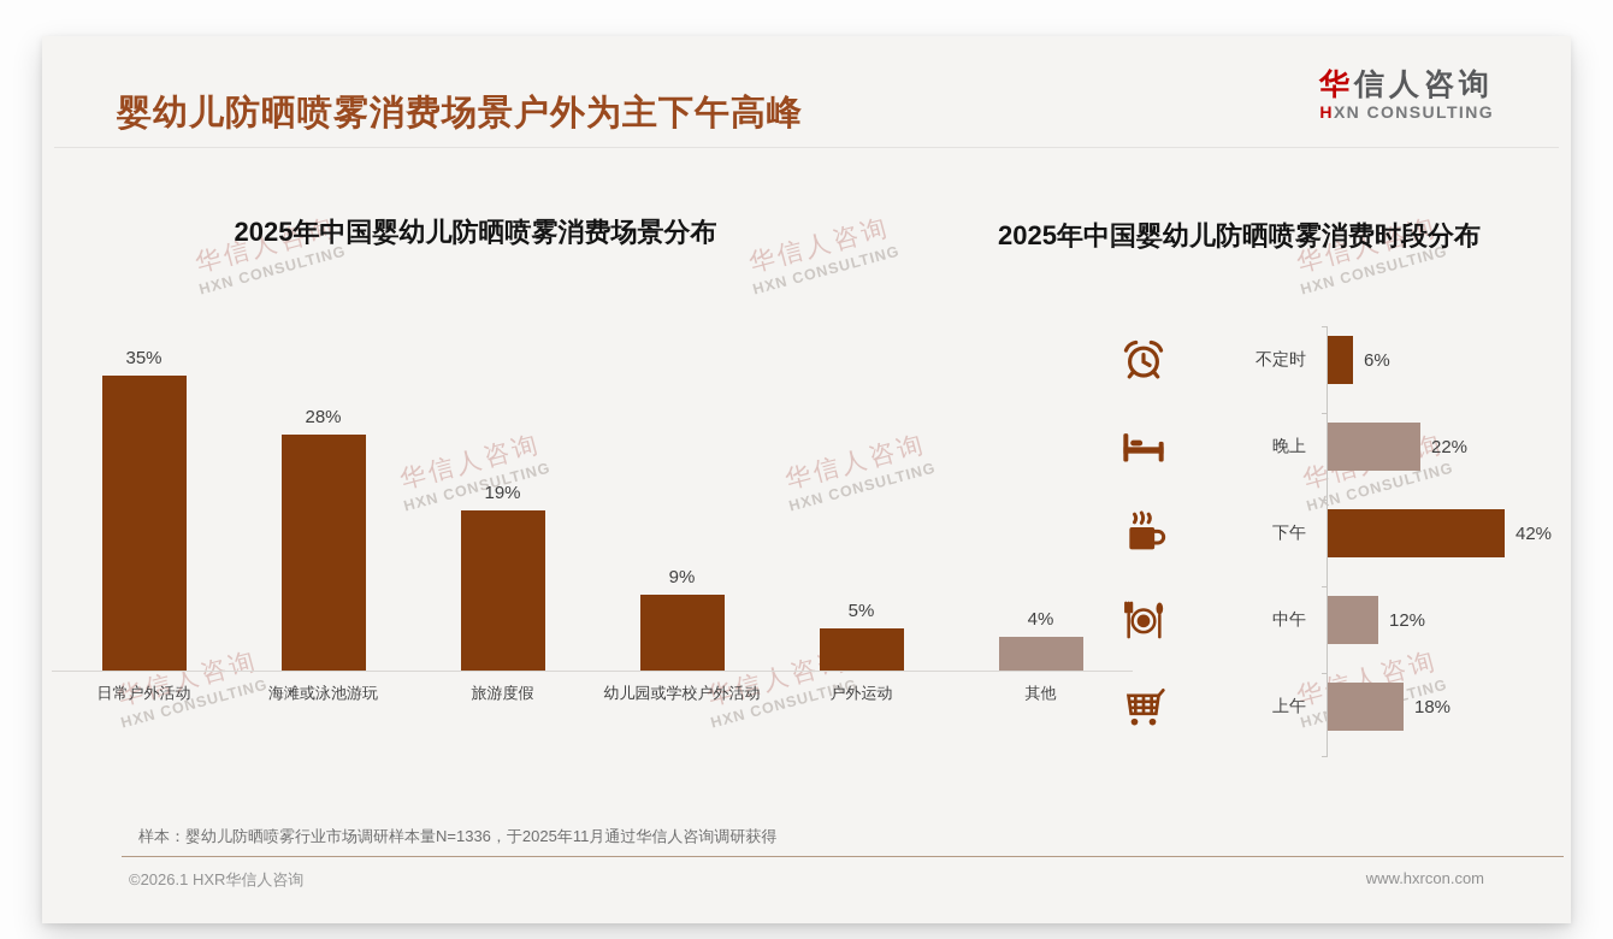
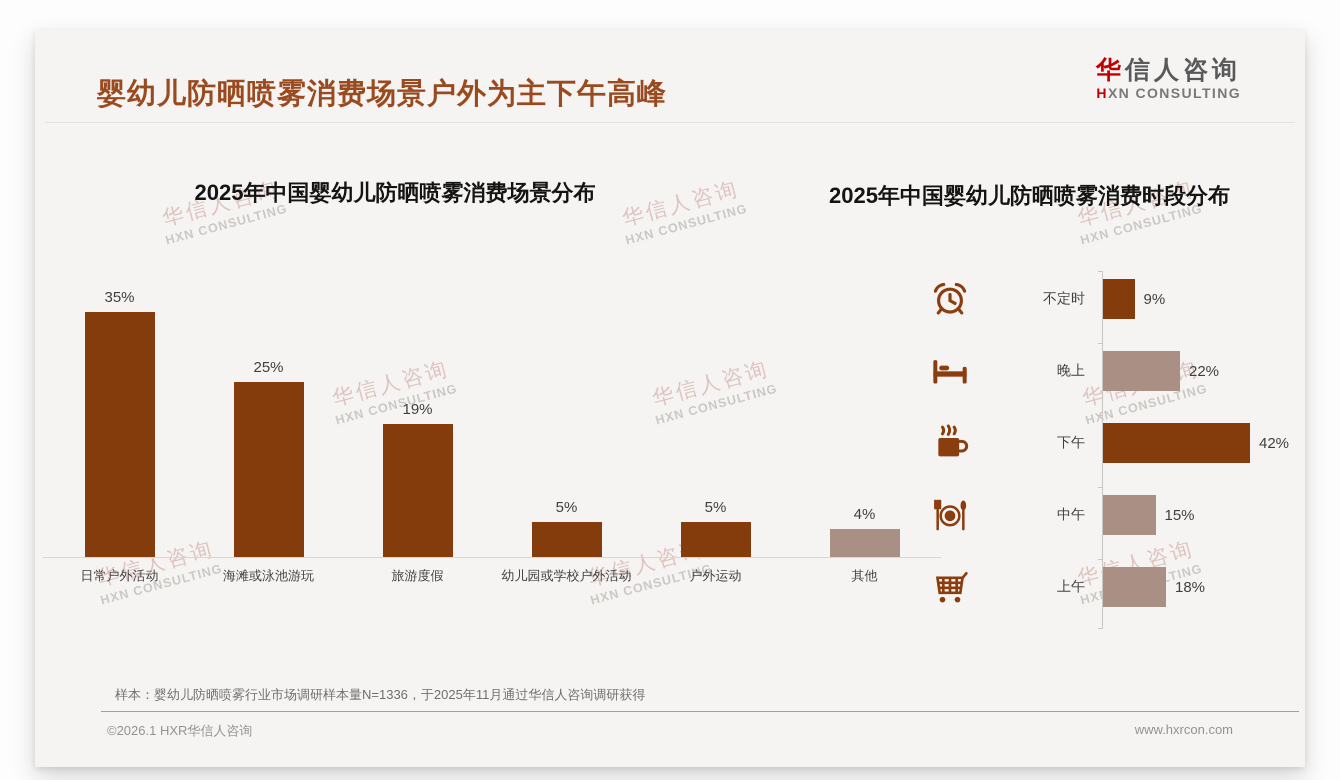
2025年中国婴幼儿防晒喷雾消费场景分布/海滩或泳池游玩: 28% -> 25%
2025年中国婴幼儿防晒喷雾消费场景分布/幼儿园或学校户外活动: 9% -> 5%
2025年中国婴幼儿防晒喷雾消费时段分布/不定时: 6% -> 9%
2025年中国婴幼儿防晒喷雾消费时段分布/中午: 12% -> 15%
